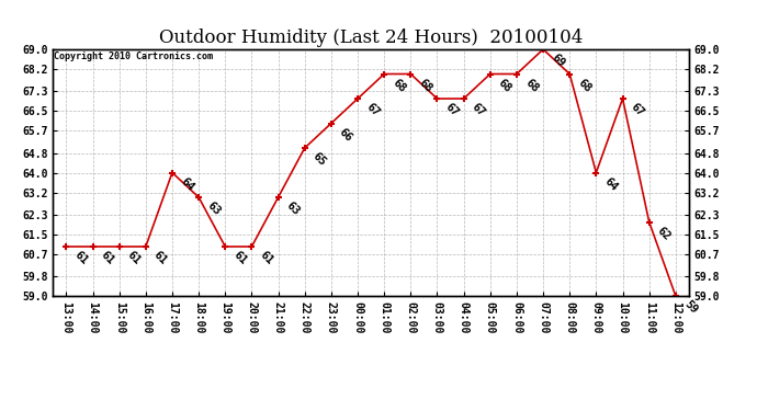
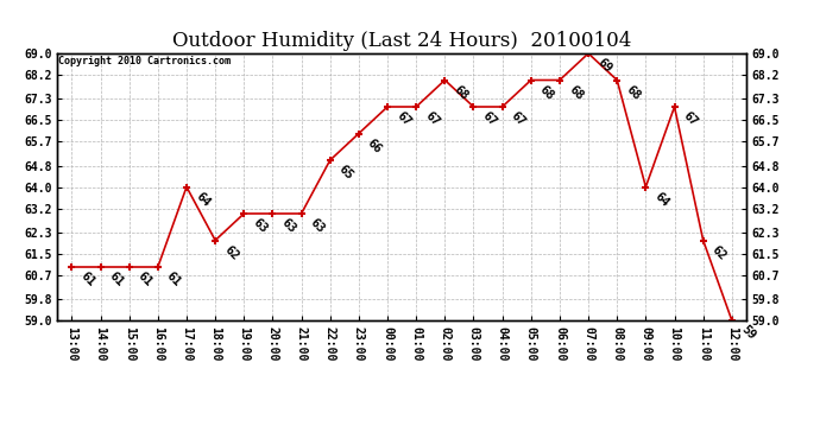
18:00: 63 -> 62
19:00: 61 -> 63
20:00: 61 -> 63
01:00: 68 -> 67
